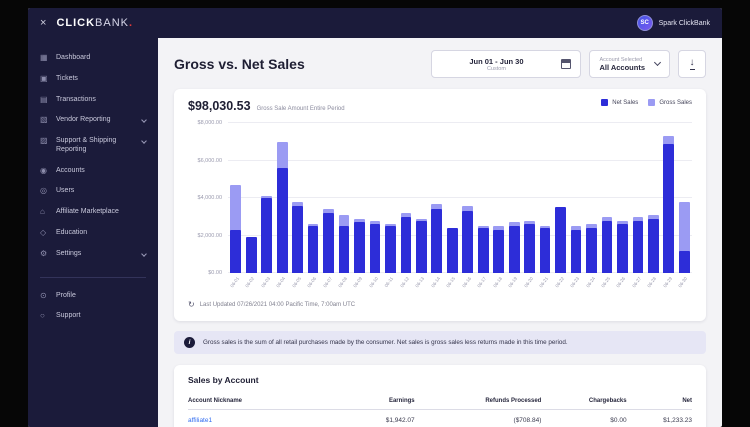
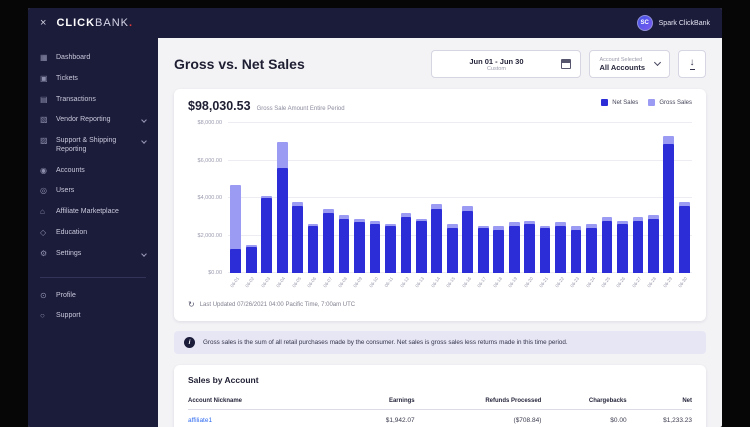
Net Sales/06-01: $2300 -> $1300
Net Sales/06-02: $1900 -> $1400
Net Sales/06-08: $2500 -> $2900
Gross Sales/06-15: $2300 -> $2600
Net Sales/06-22: $3500 -> $2500
Net Sales/06-30: $1200 -> $3600
